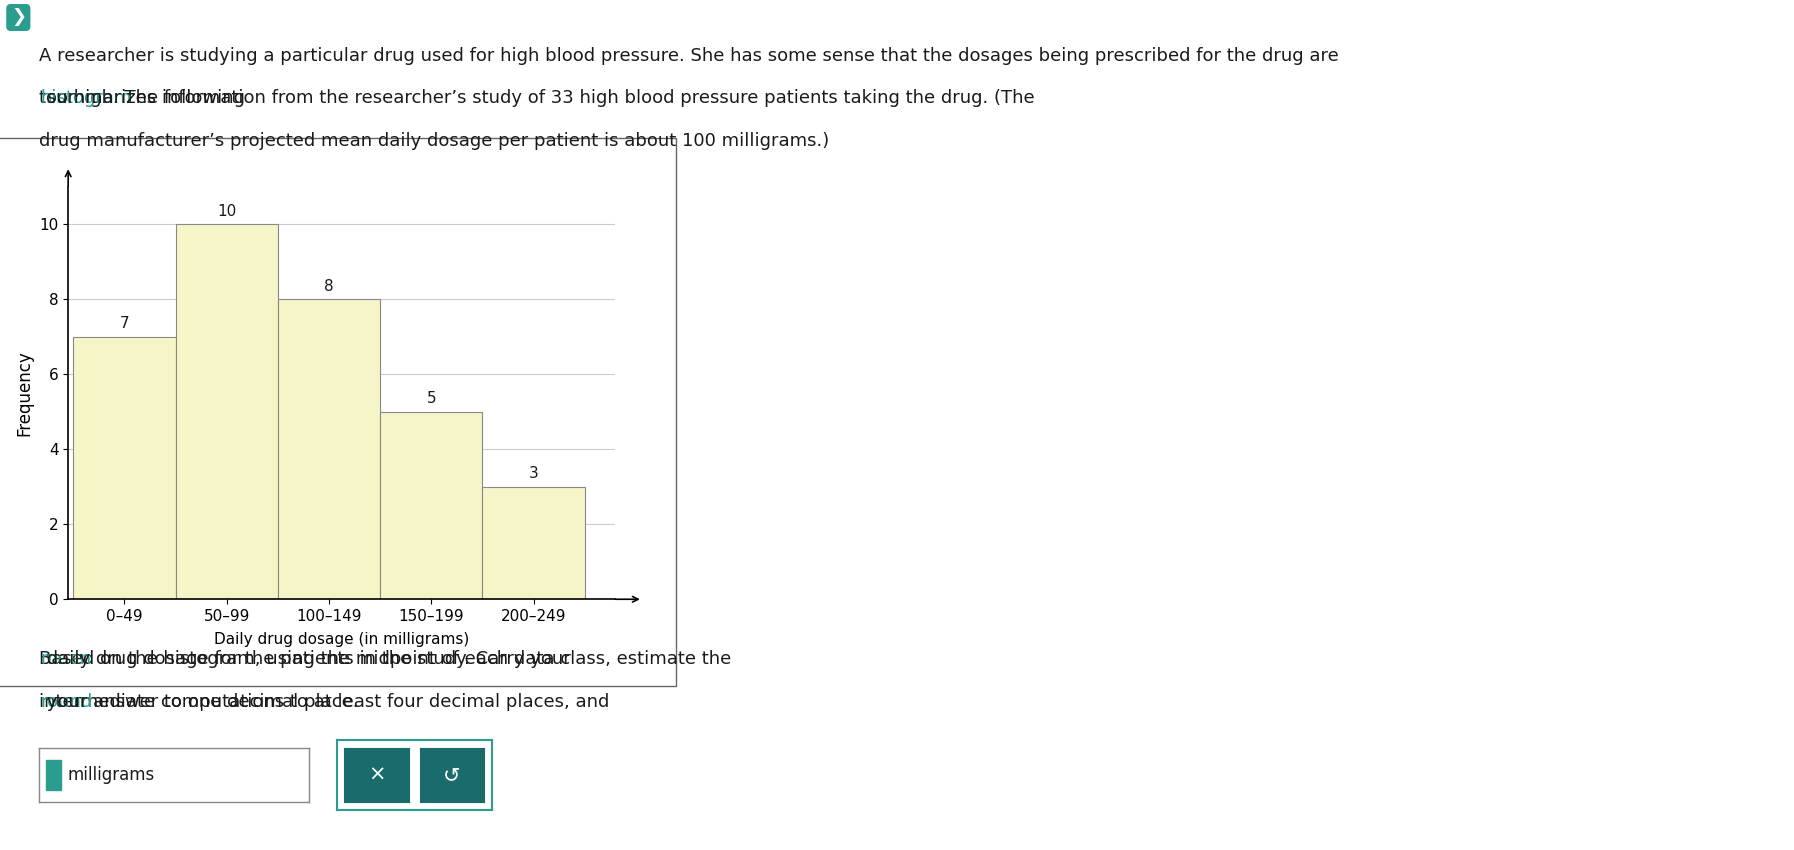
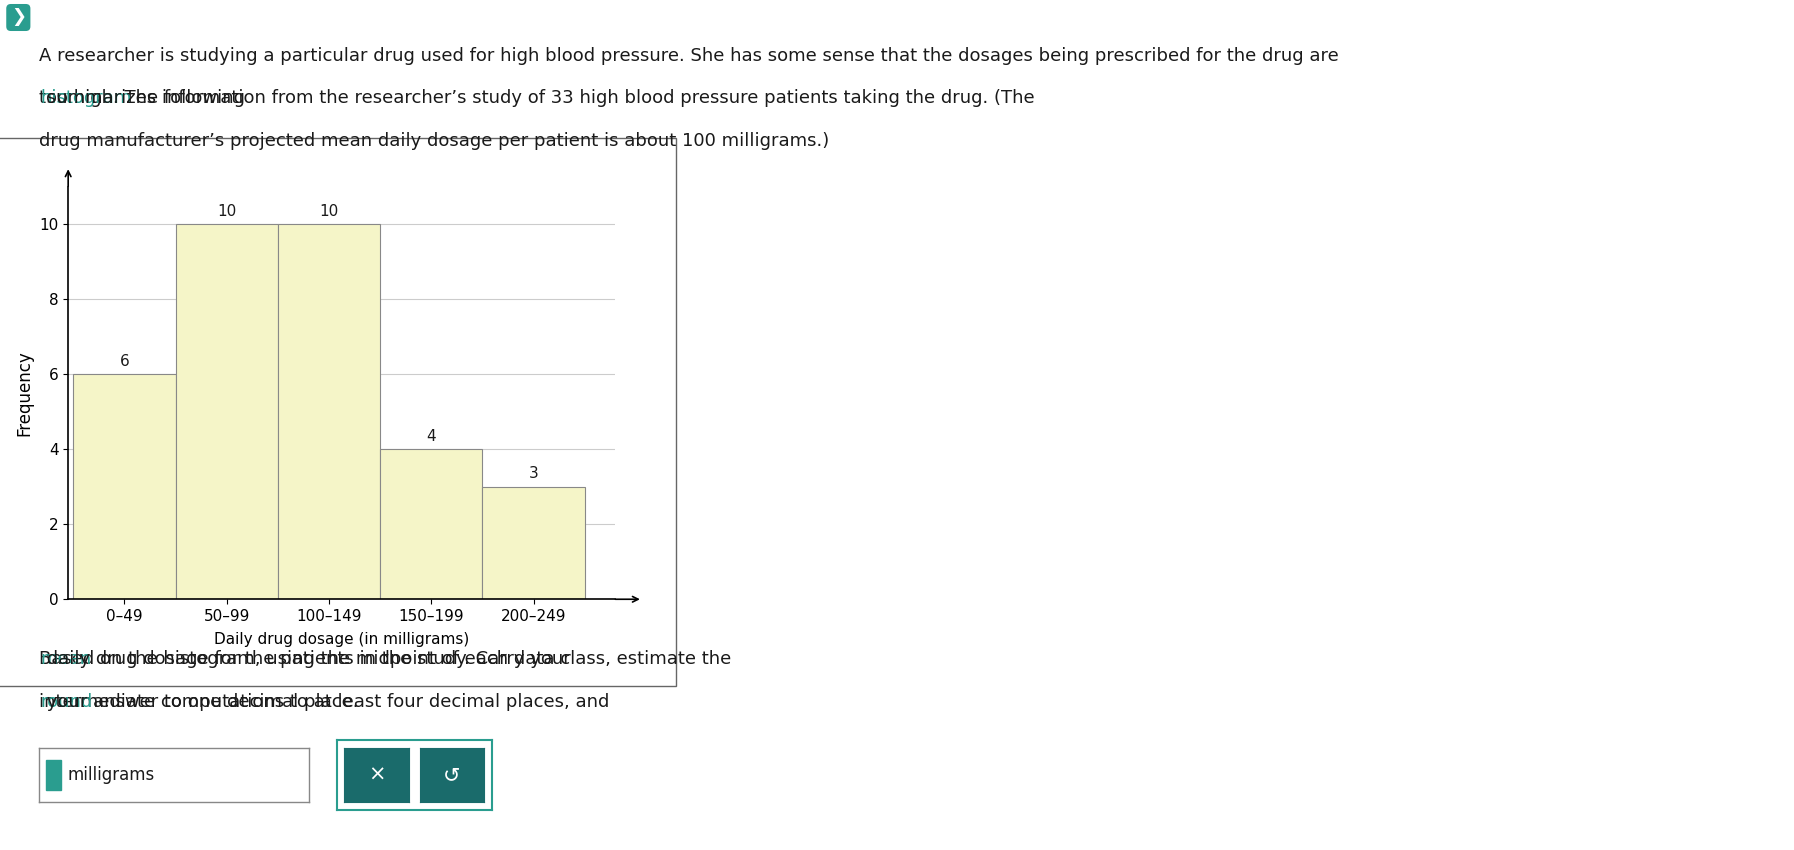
0–49: 7 -> 6
100–149: 8 -> 10
150–199: 5 -> 4
